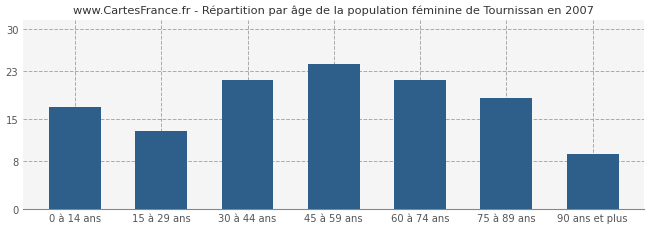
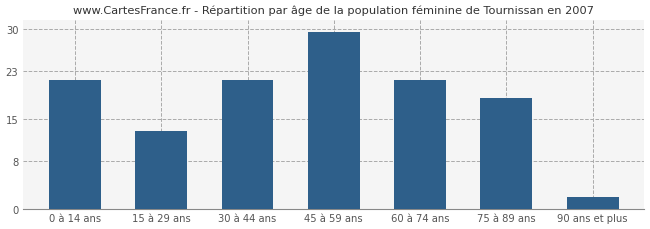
0 à 14 ans: 17.0 -> 21.5
45 à 59 ans: 24.2 -> 29.5
90 ans et plus: 9.2 -> 2.0
